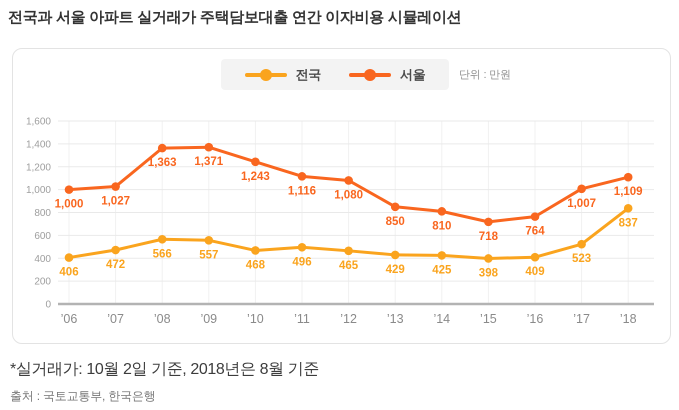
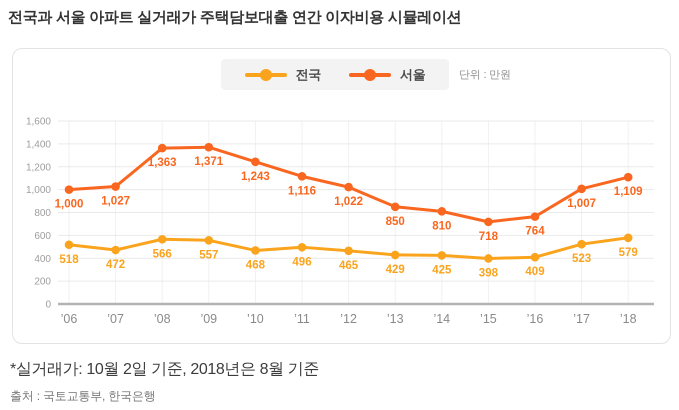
전국/’06: 406 -> 518
서울/’12: 1,080 -> 1,022
전국/’18: 837 -> 579
